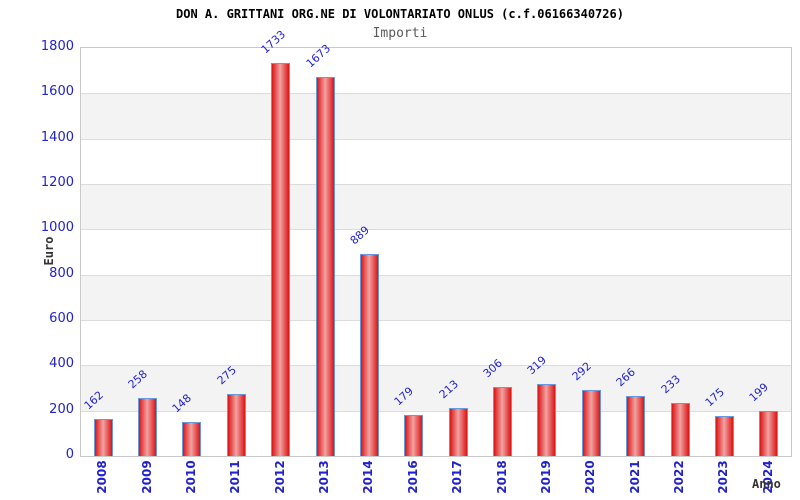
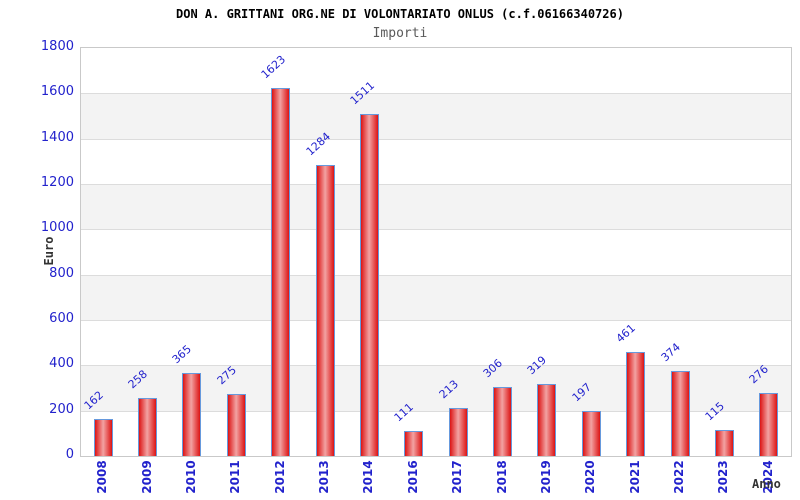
2010: 148 -> 365
2012: 1733 -> 1623
2013: 1673 -> 1284
2014: 889 -> 1511
2016: 179 -> 111
2020: 292 -> 197
2021: 266 -> 461
2022: 233 -> 374
2023: 175 -> 115
2024: 199 -> 276
